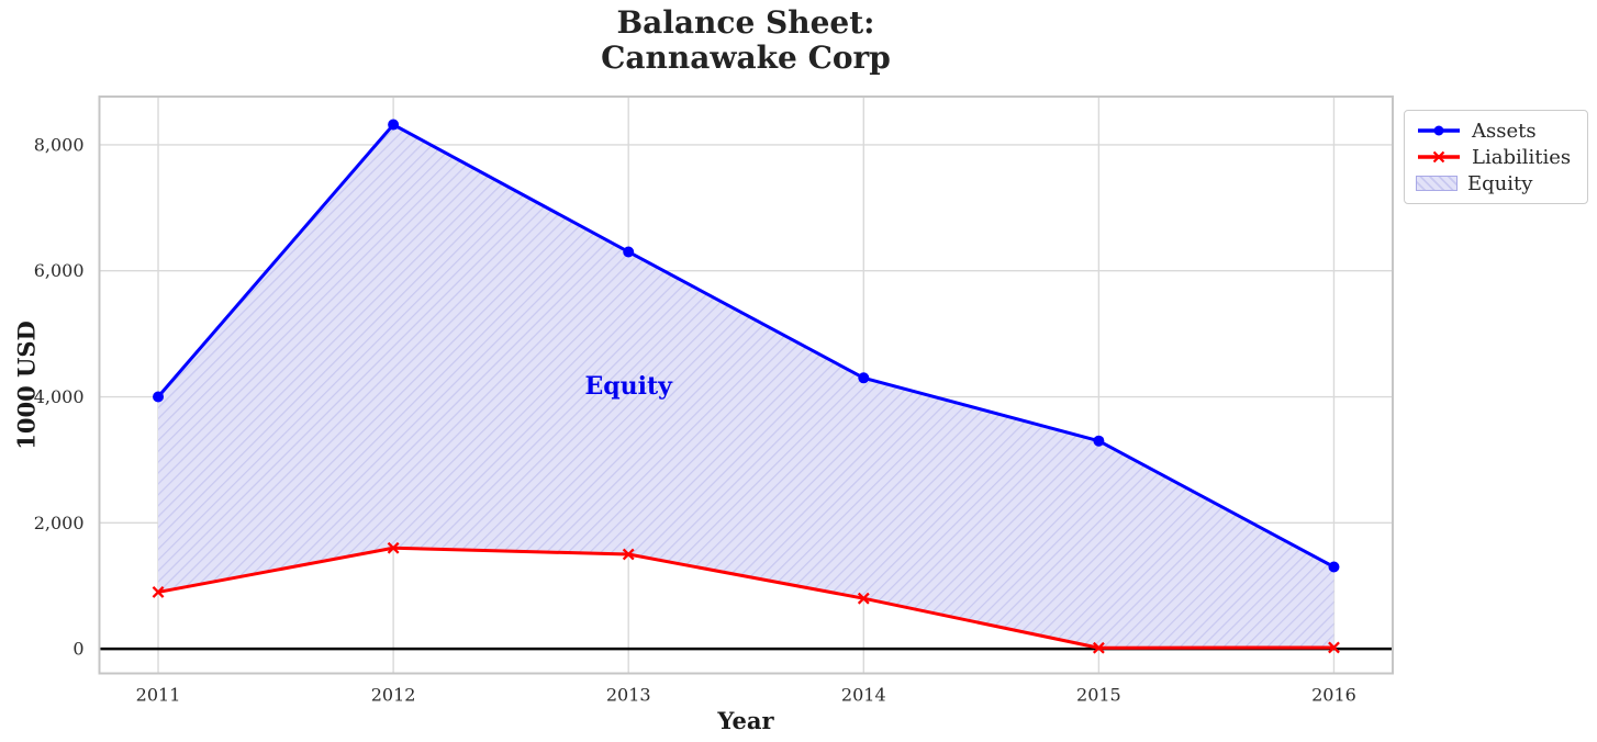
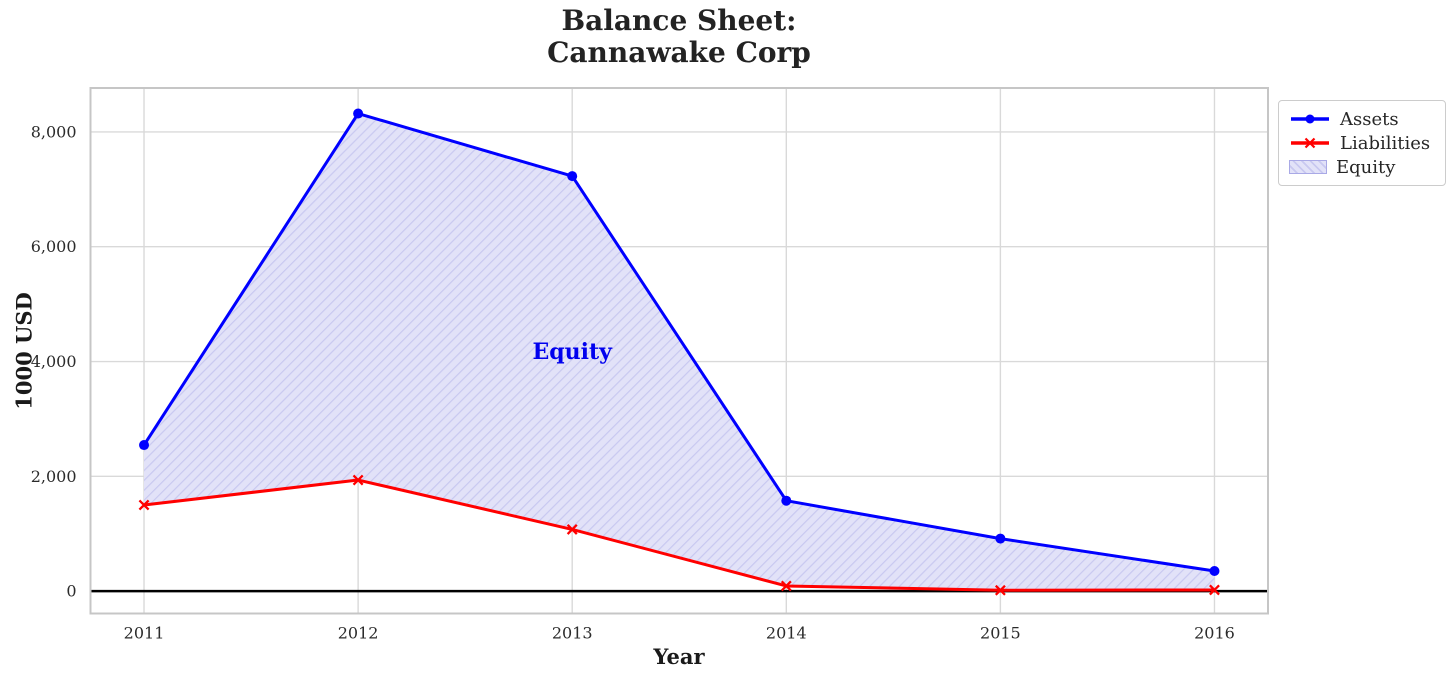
Assets/2011: 4000 -> 2500
Liabilities/2011: 900 -> 1500
Liabilities/2012: 1600 -> 1900
Assets/2013: 6300 -> 7200
Liabilities/2013: 1500 -> 1100
Assets/2014: 4300 -> 1600
Liabilities/2014: 800 -> 100
Assets/2015: 3300 -> 900
Assets/2016: 1300 -> 400
